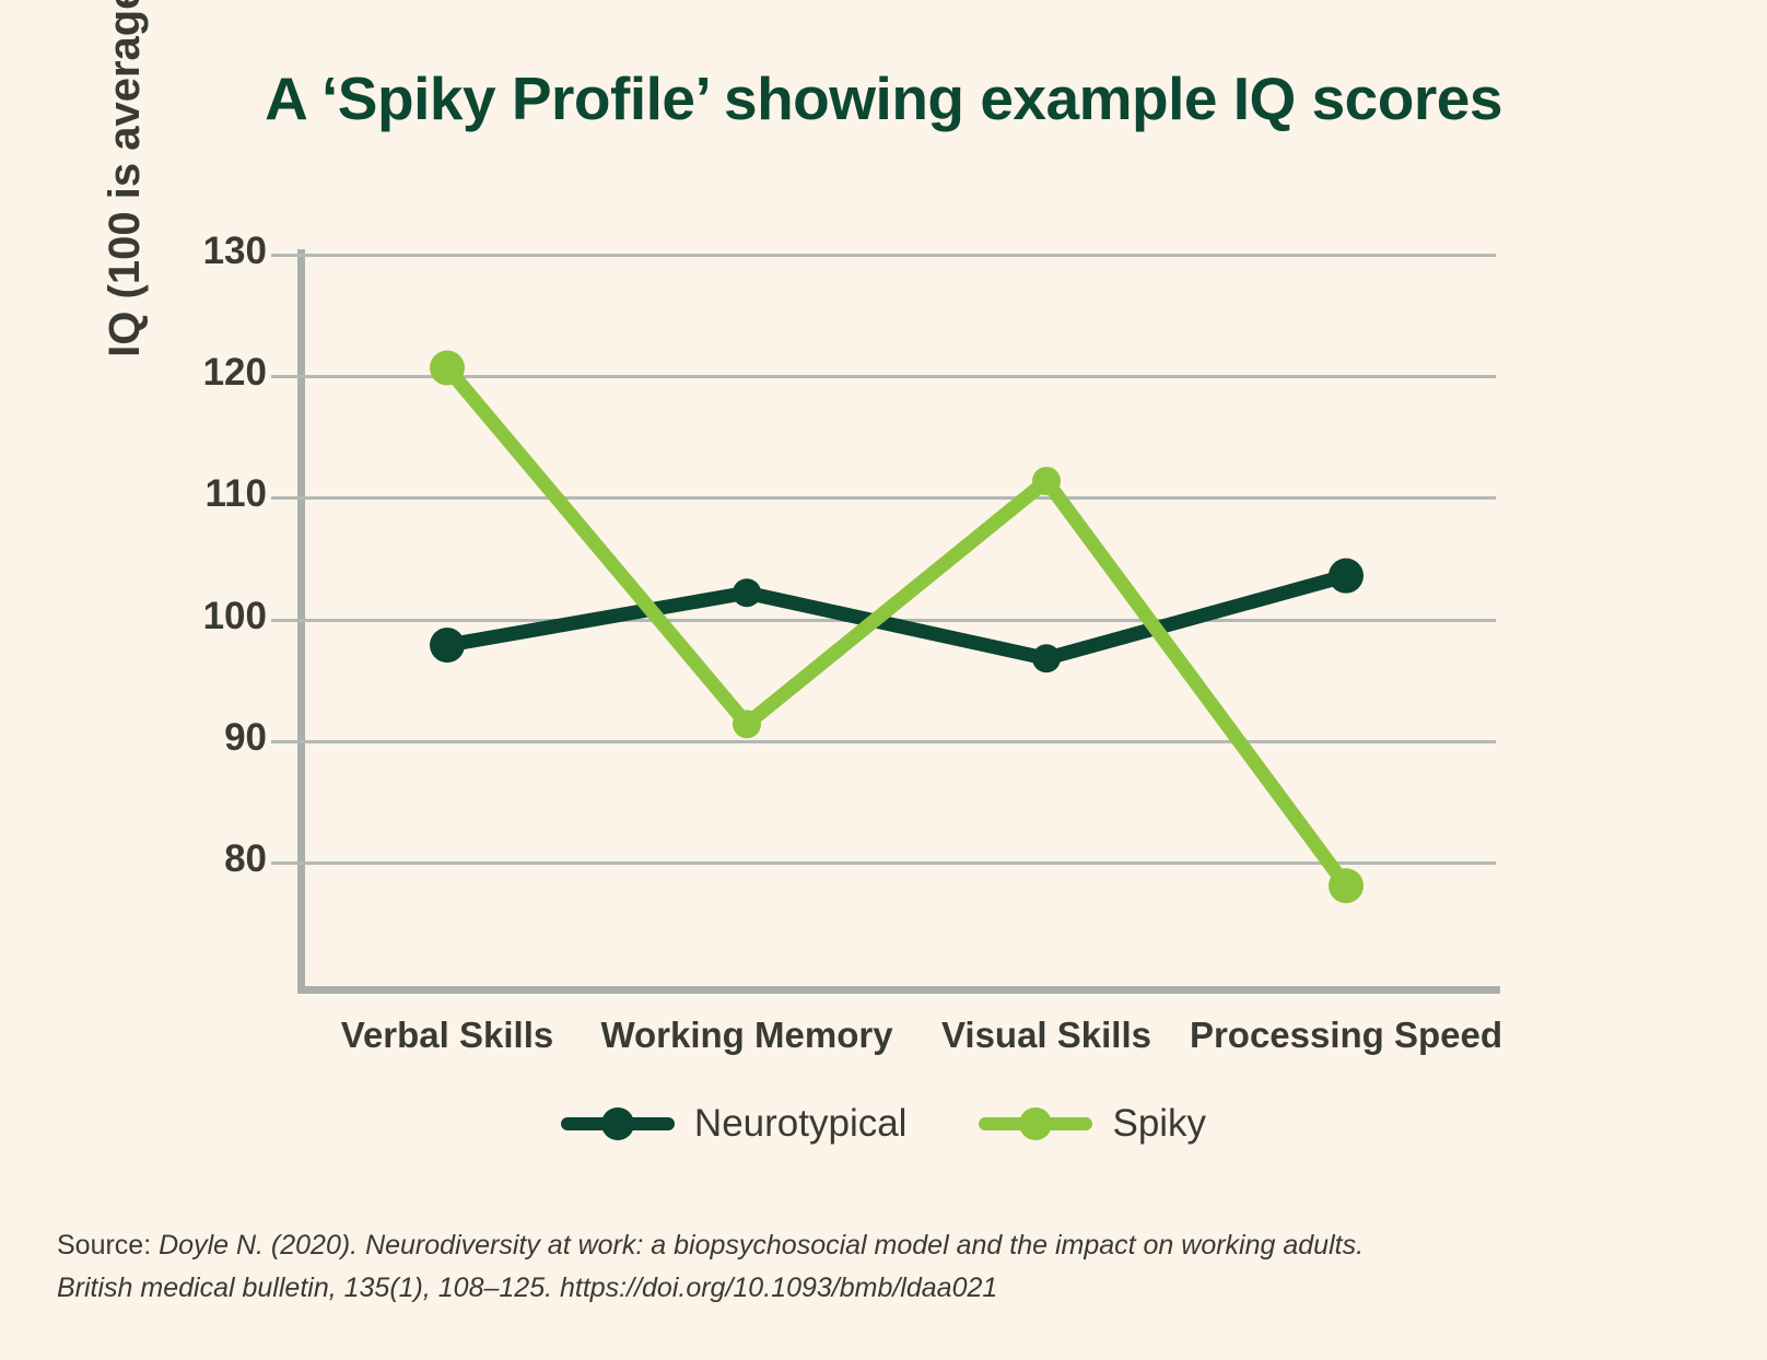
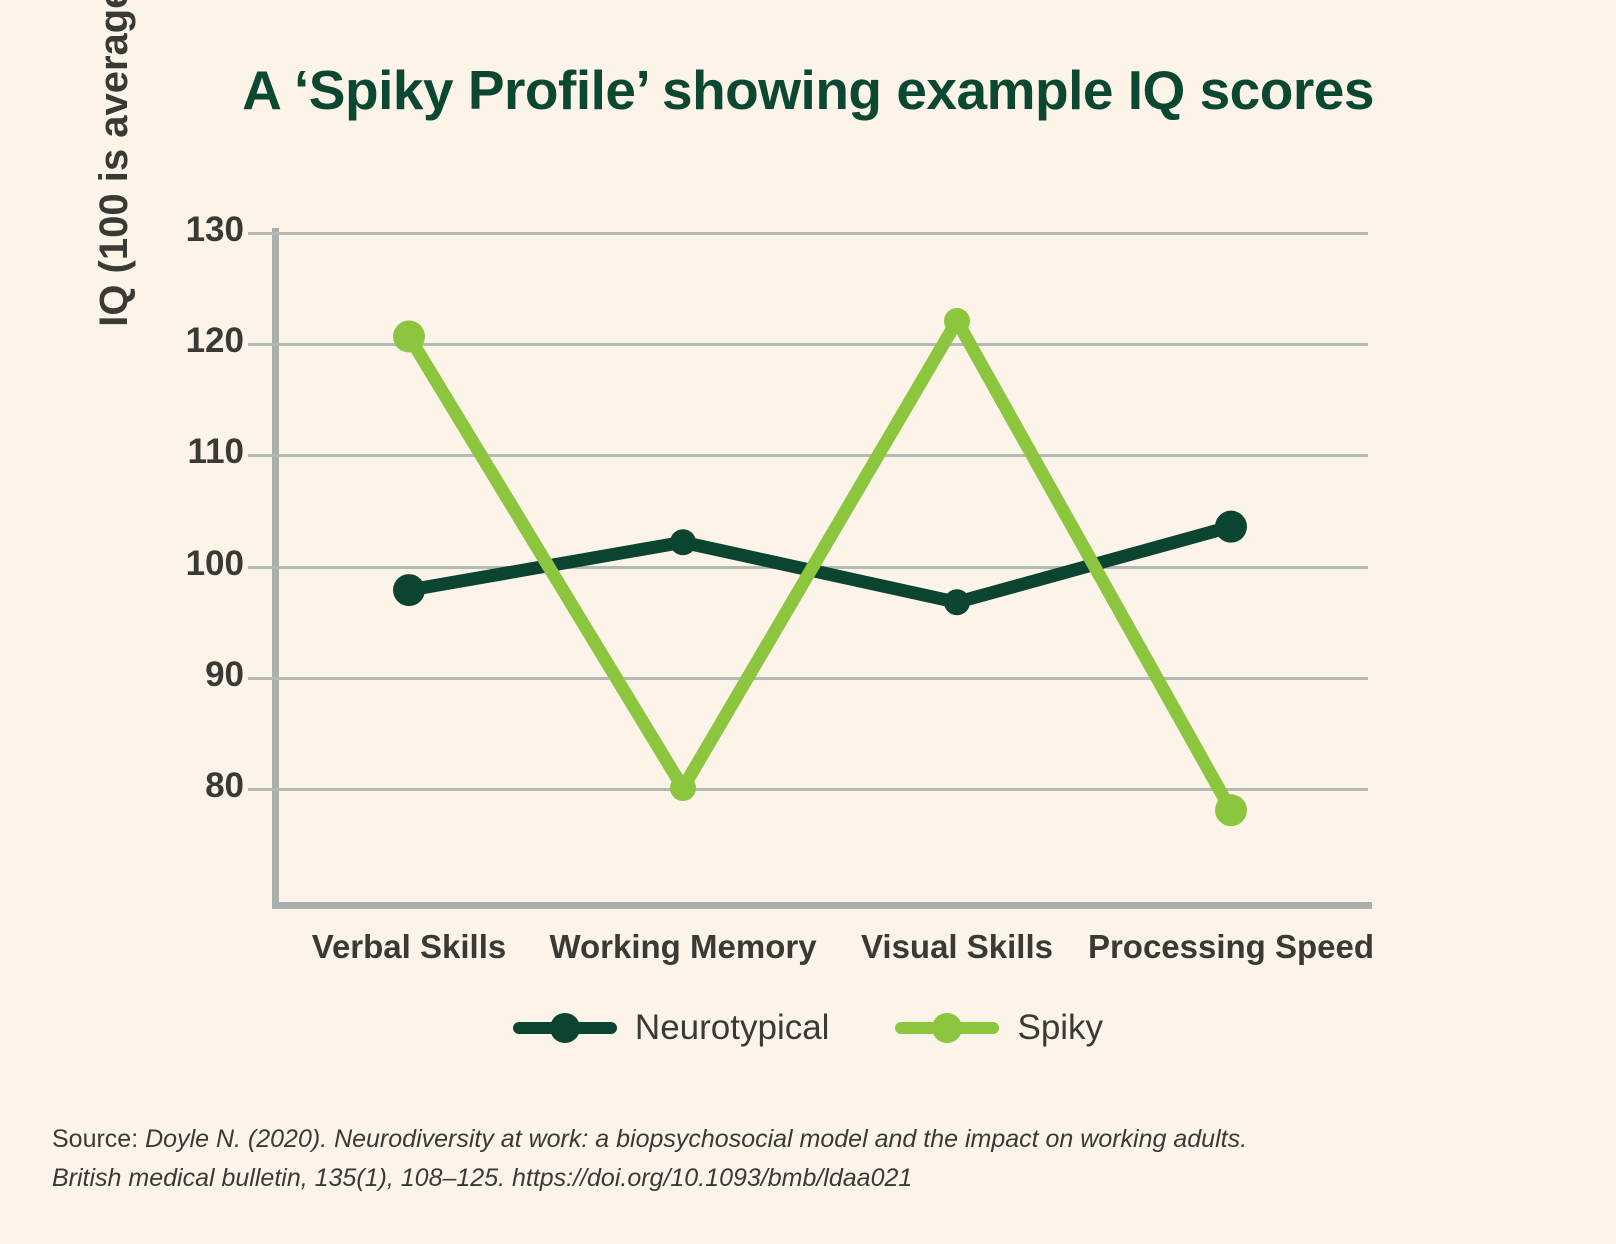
Spiky/Working Memory: 91.3 -> 80.0
Spiky/Visual Skills: 111.3 -> 122.0
